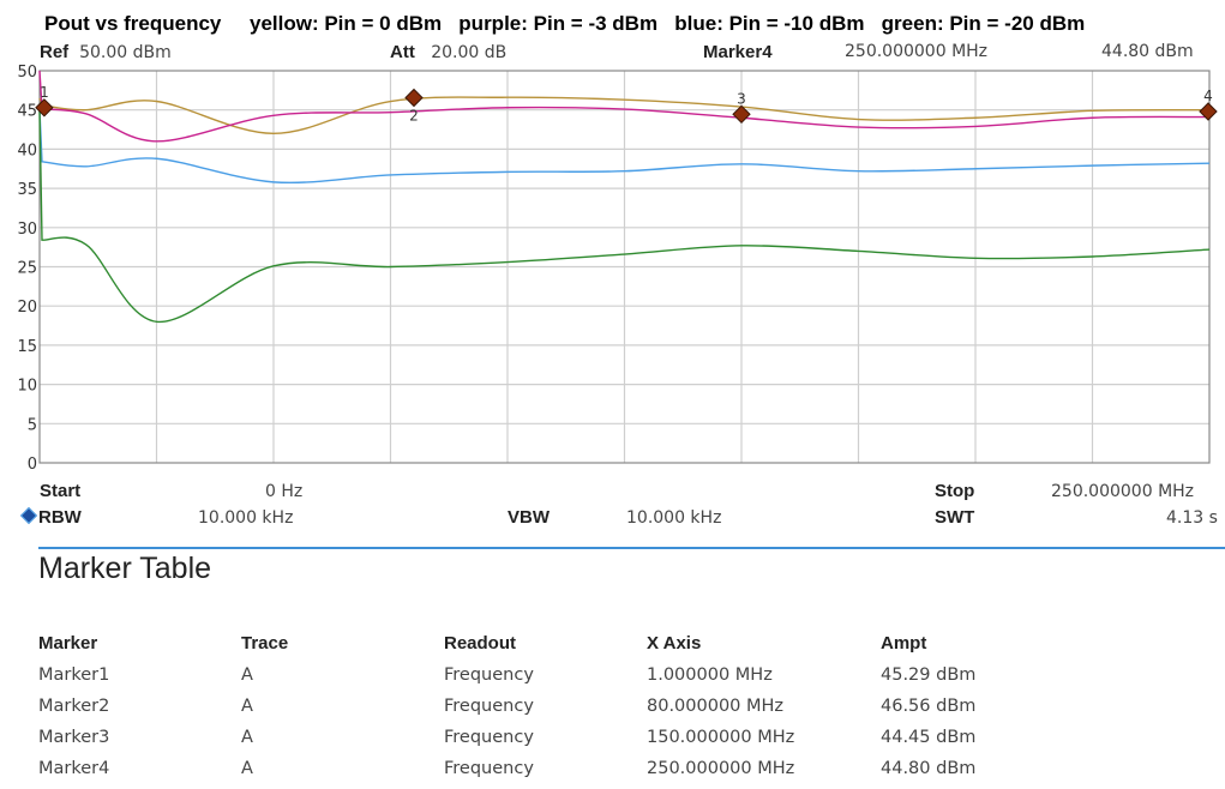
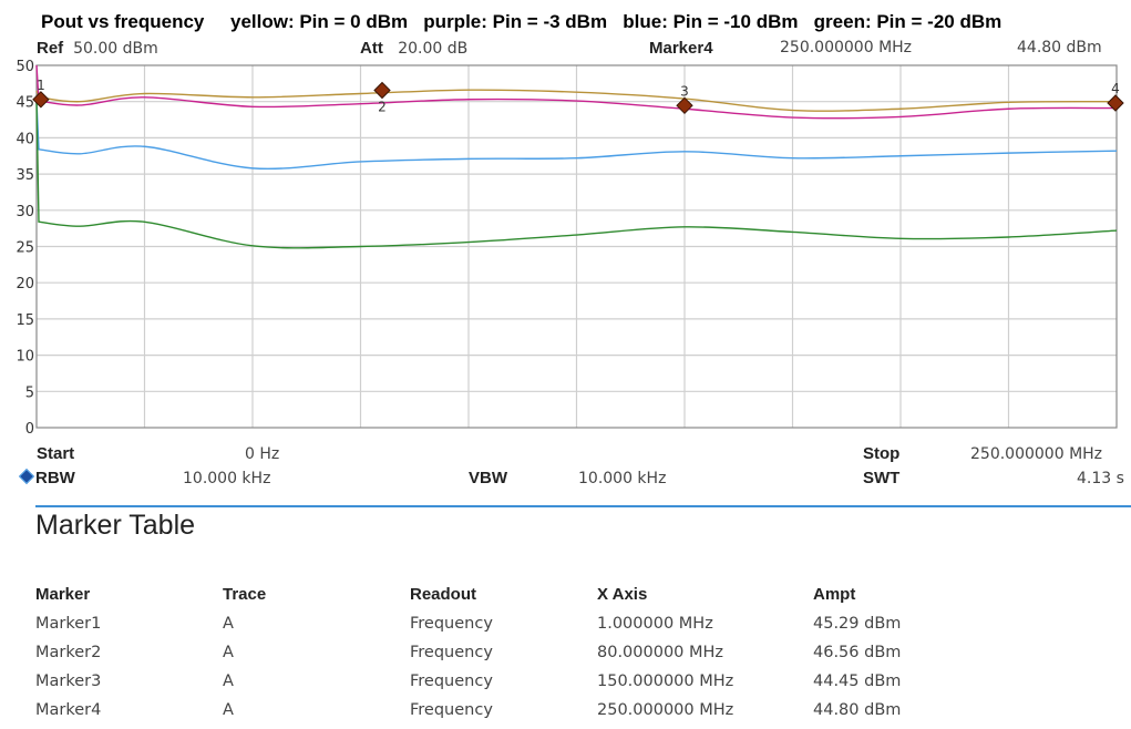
purple: Pin = -3 dBm/25: 41 -> 46
green: Pin = -20 dBm/25: 18 -> 28
yellow: Pin = 0 dBm/50: 42 -> 46
